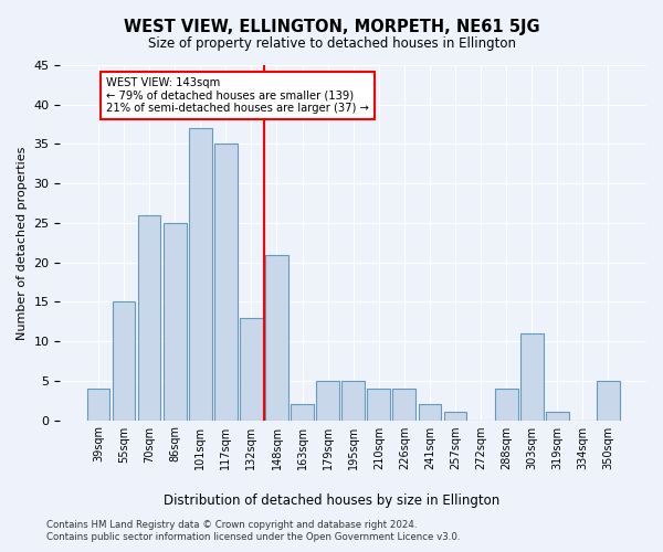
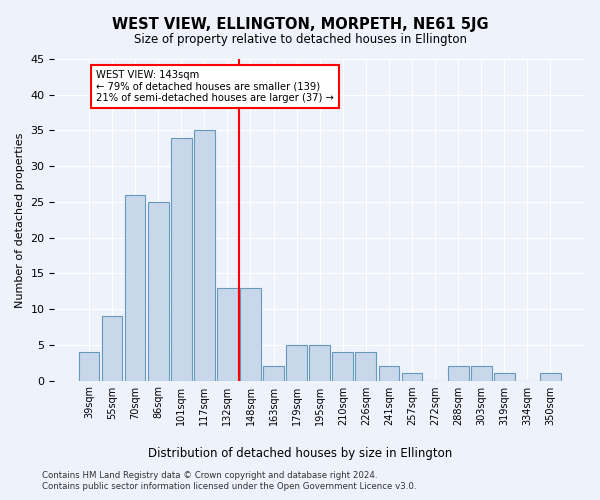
55sqm: 15 -> 9
101sqm: 37 -> 34
148sqm: 21 -> 13
288sqm: 4 -> 2
303sqm: 11 -> 2
350sqm: 5 -> 1
